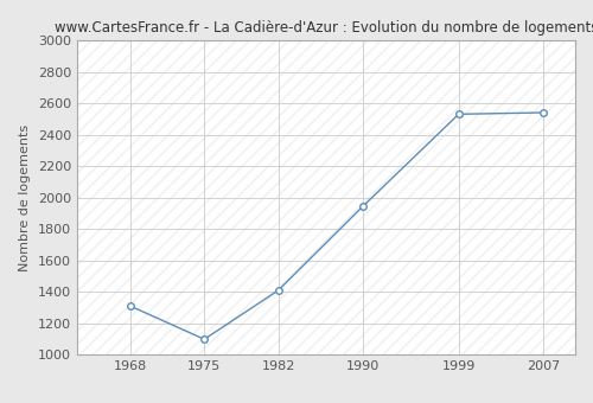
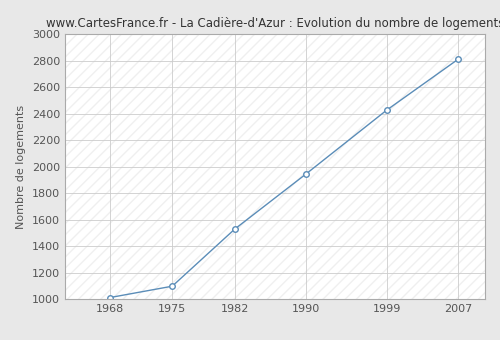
1968: 1310 -> 1010
1982: 1410 -> 1530
1999: 2530 -> 2430
2007: 2540 -> 2810
